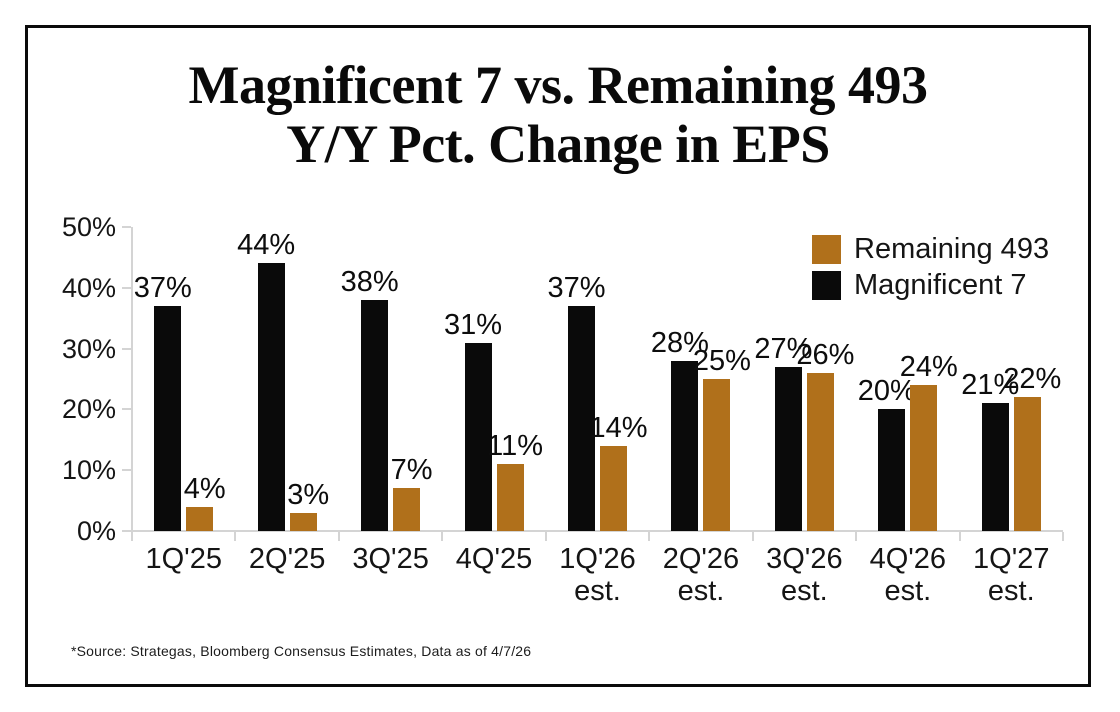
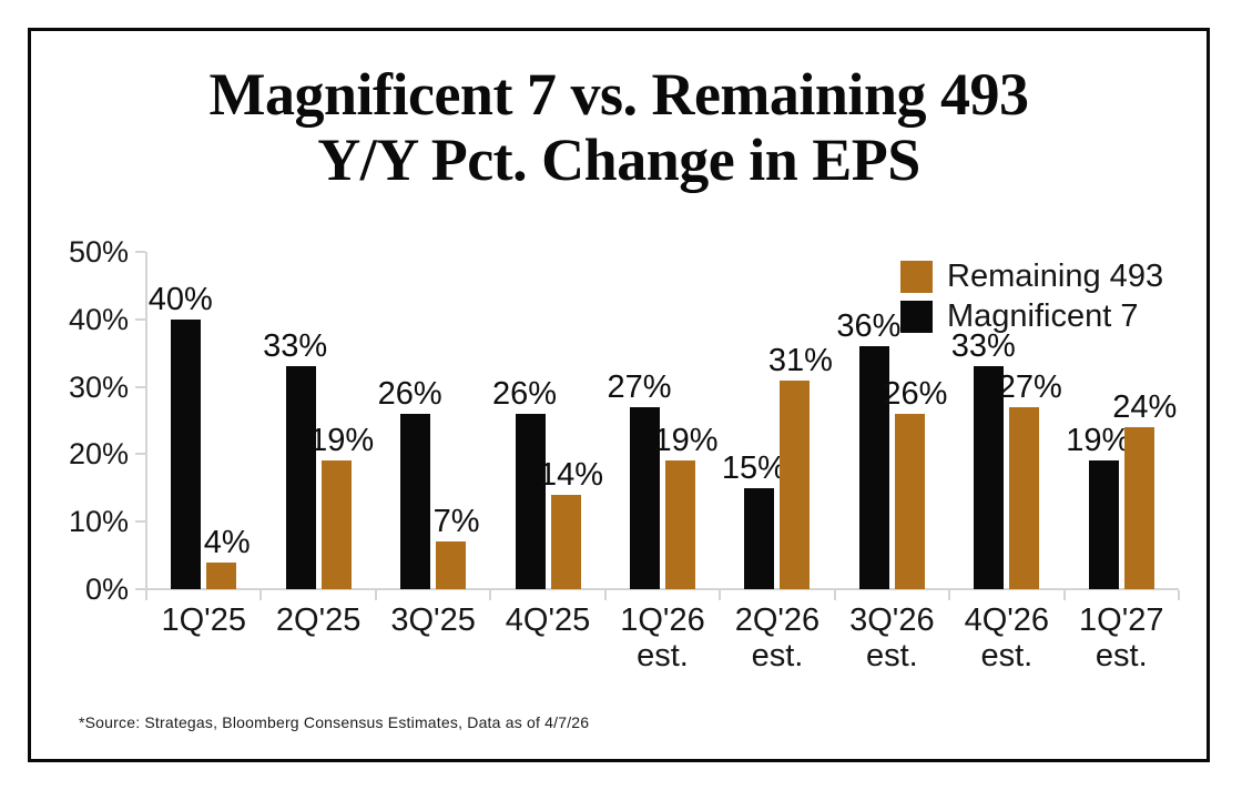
Magnificent 7/1Q'25: 37% -> 40%
Magnificent 7/2Q'25: 44% -> 33%
Remaining 493/2Q'25: 3% -> 19%
Magnificent 7/3Q'25: 38% -> 26%
Magnificent 7/4Q'25: 31% -> 26%
Remaining 493/4Q'25: 11% -> 14%
Magnificent 7/1Q'26 est.: 37% -> 27%
Remaining 493/1Q'26 est.: 14% -> 19%
Magnificent 7/2Q'26 est.: 28% -> 15%
Remaining 493/2Q'26 est.: 25% -> 31%
Magnificent 7/3Q'26 est.: 27% -> 36%
Magnificent 7/4Q'26 est.: 20% -> 33%
Remaining 493/4Q'26 est.: 24% -> 27%
Magnificent 7/1Q'27 est.: 21% -> 19%
Remaining 493/1Q'27 est.: 22% -> 24%
